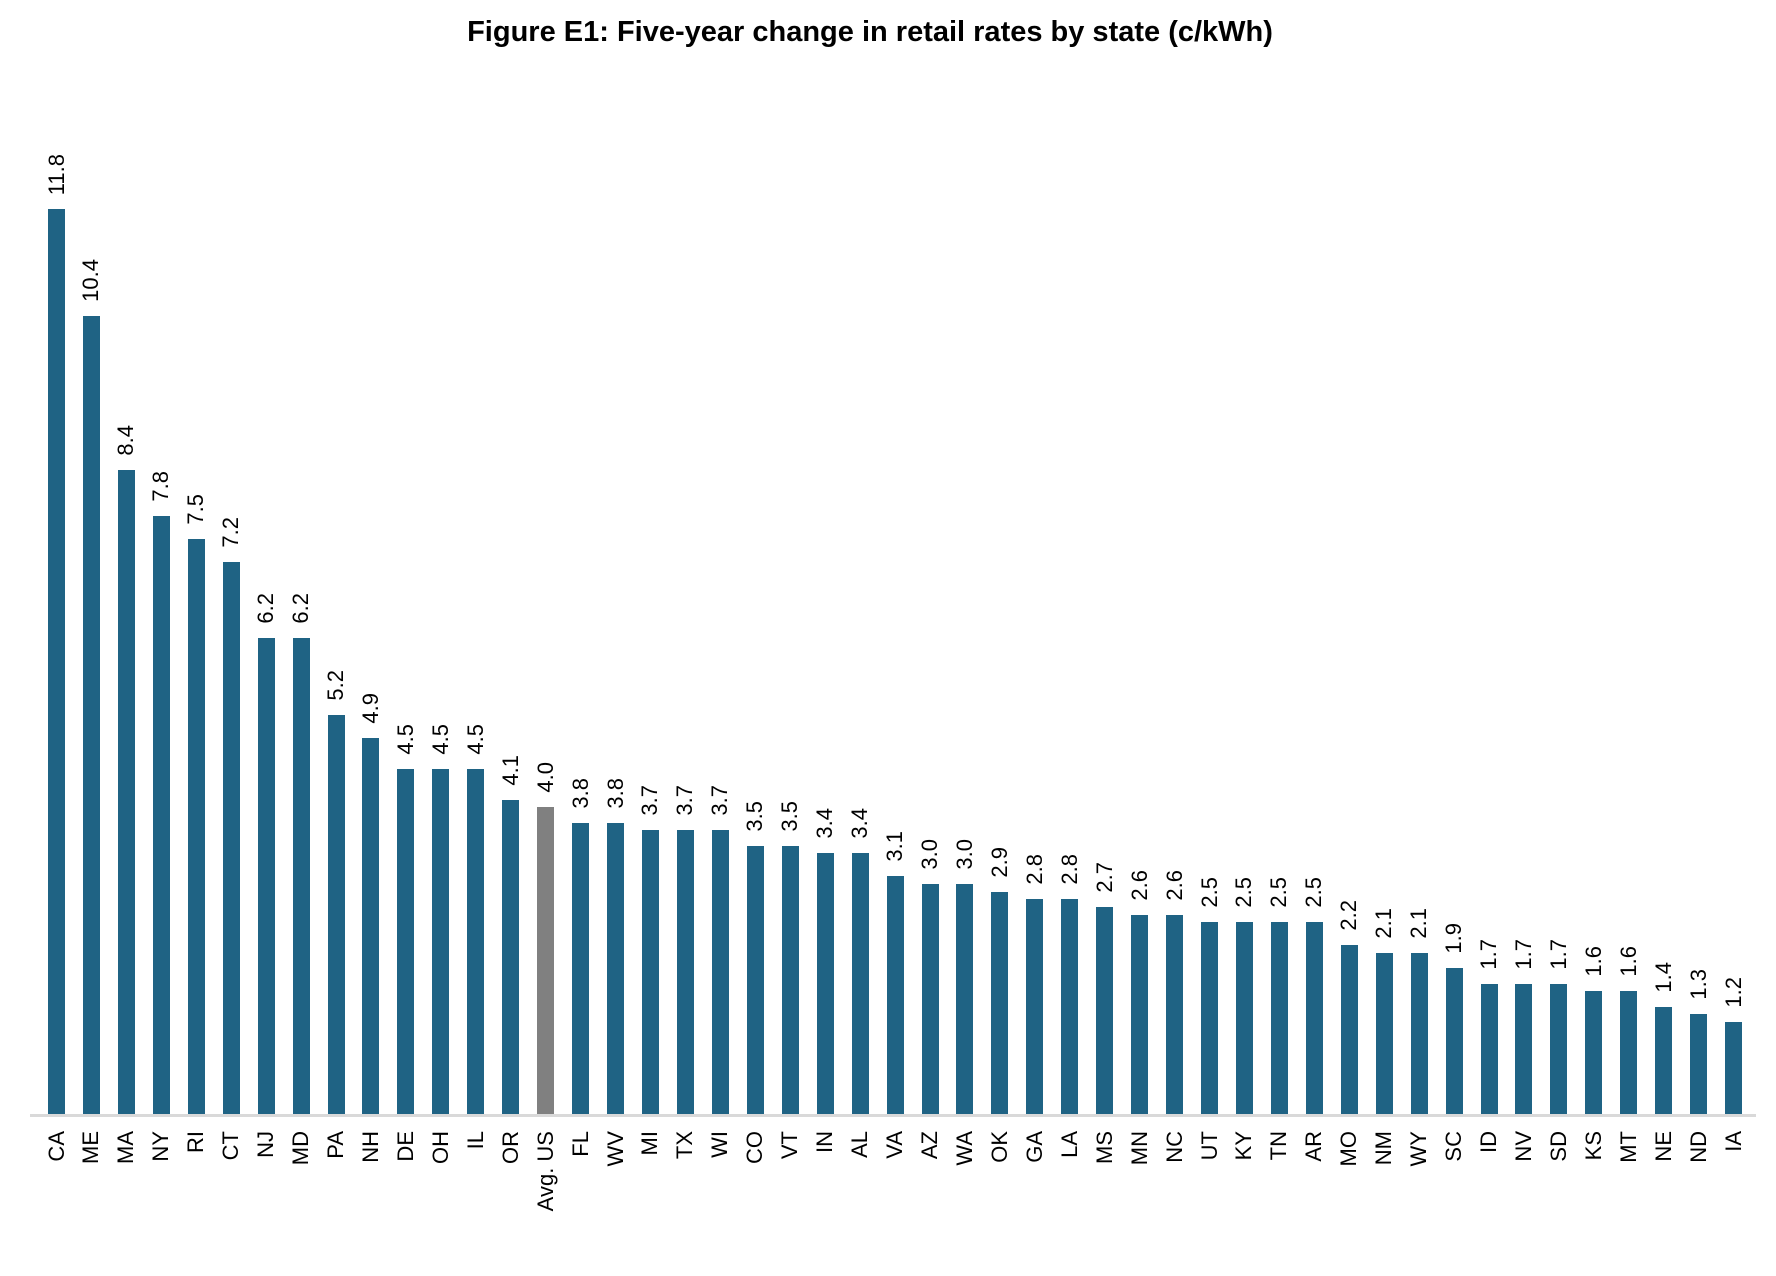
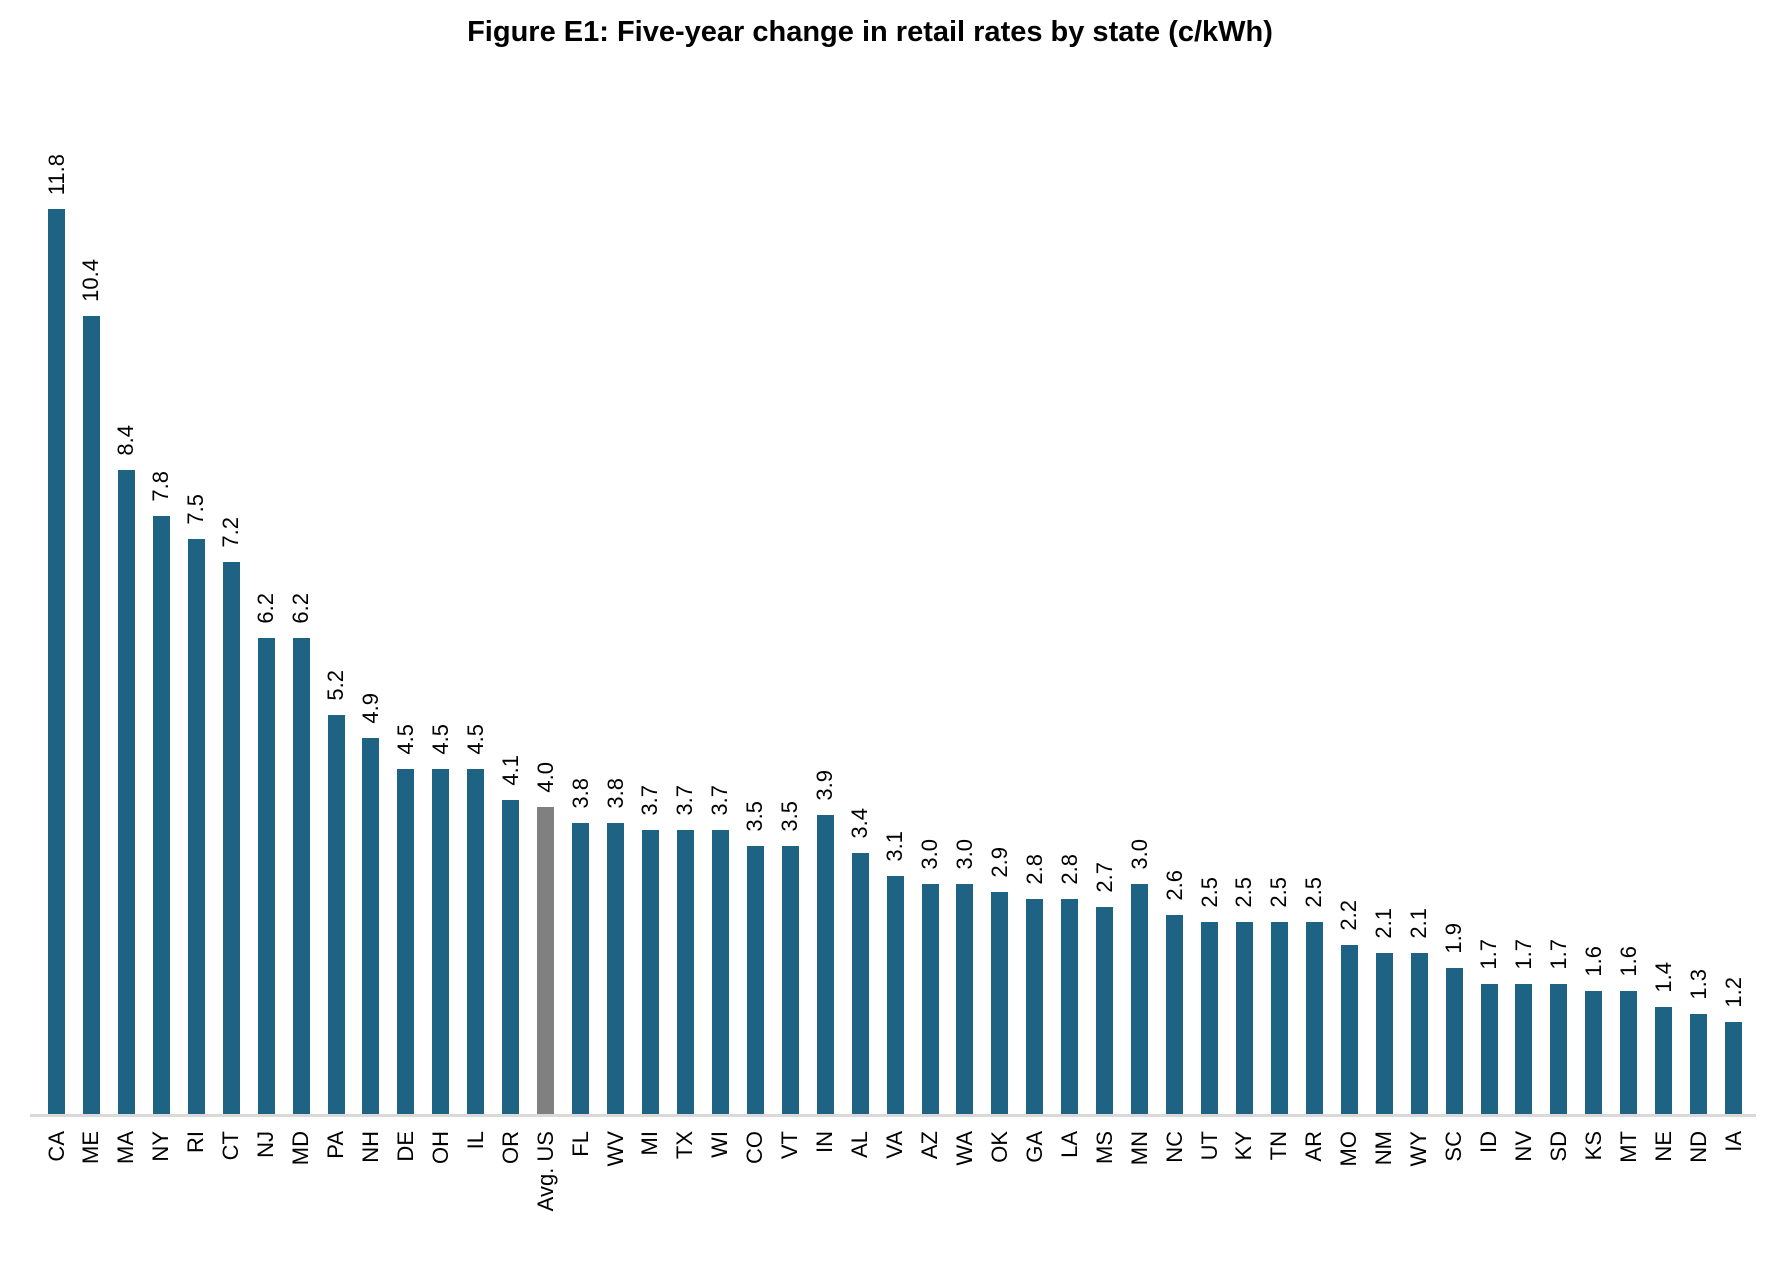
IN: 3.4 -> 3.9
MN: 2.6 -> 3.0
